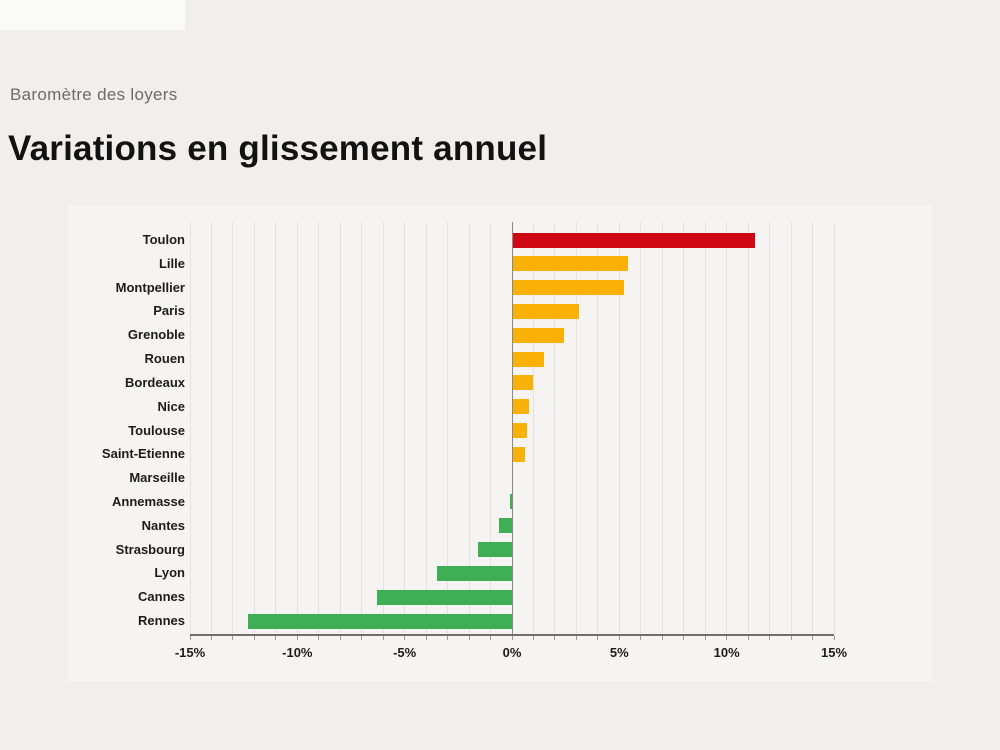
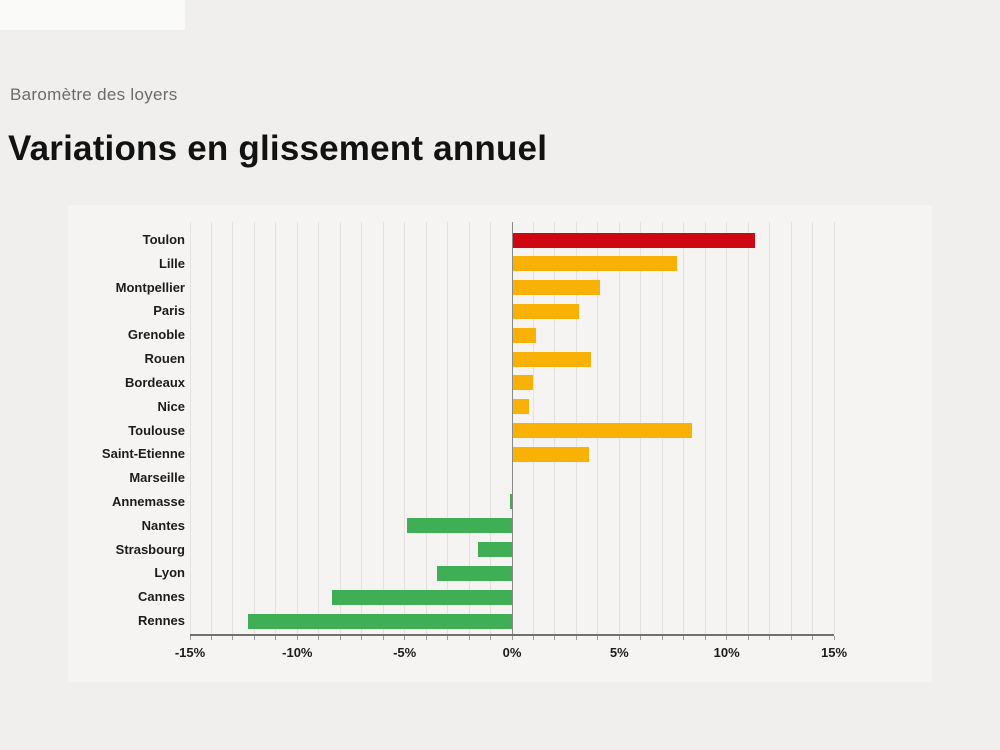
Lille: 5.4% -> 7.7%
Montpellier: 5.2% -> 4.1%
Grenoble: 2.4% -> 1.1%
Rouen: 1.5% -> 3.7%
Toulouse: 0.7% -> 8.4%
Saint-Etienne: 0.6% -> 3.6%
Nantes: -0.6% -> -4.9%
Cannes: -6.3% -> -8.4%
